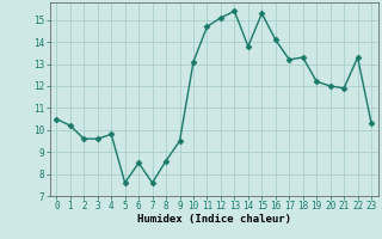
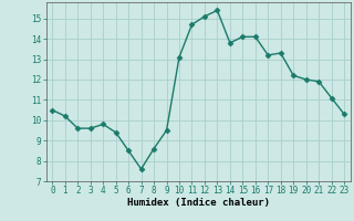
5: 7.6 -> 9.4
15: 15.3 -> 14.1
22: 13.3 -> 11.1
